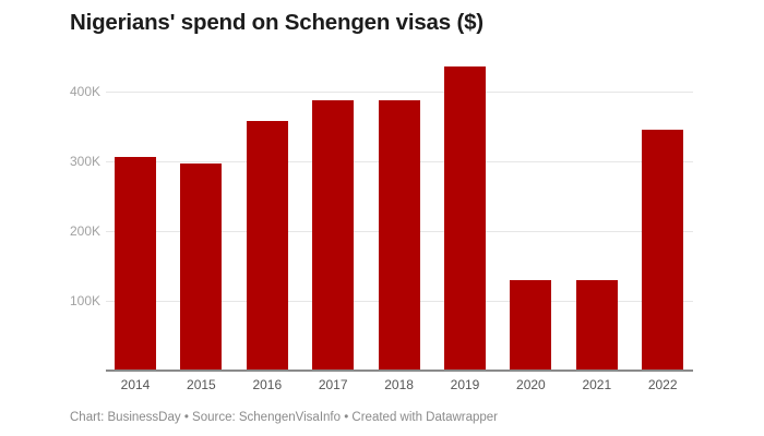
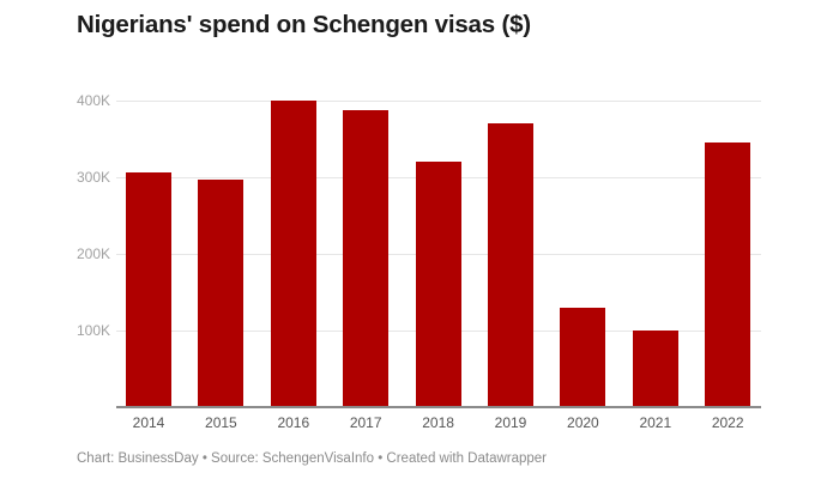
2016: 360K -> 400K
2018: 390K -> 320K
2019: 440K -> 370K
2021: 130K -> 100K
